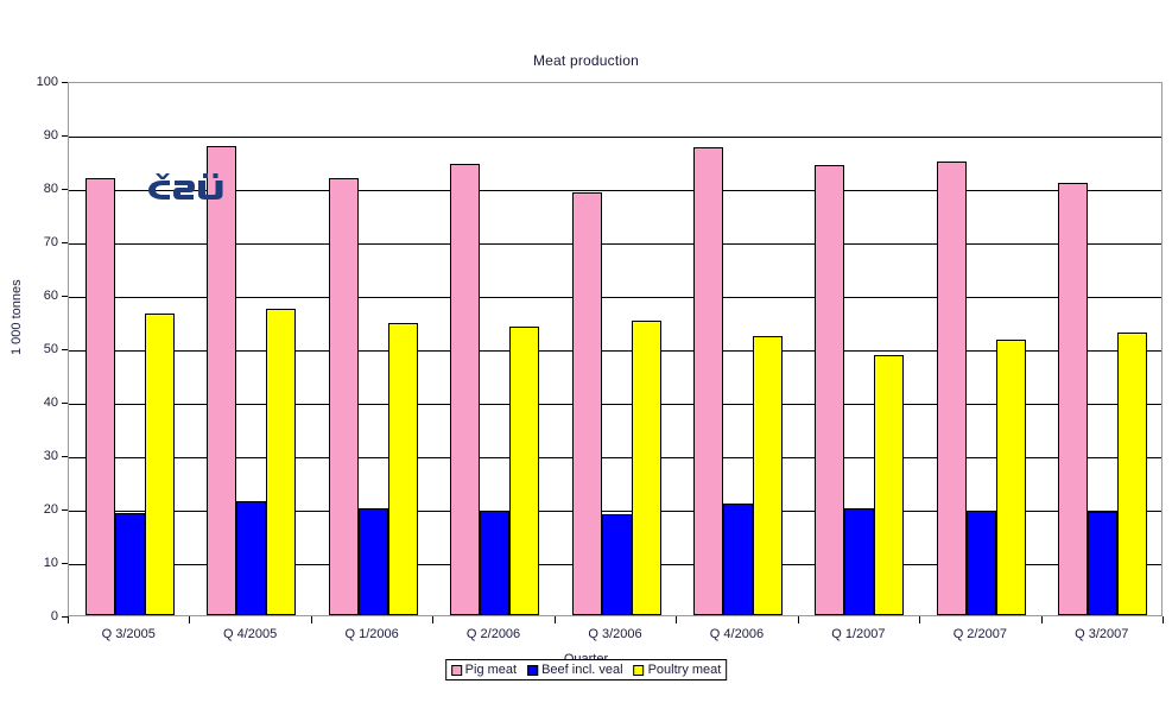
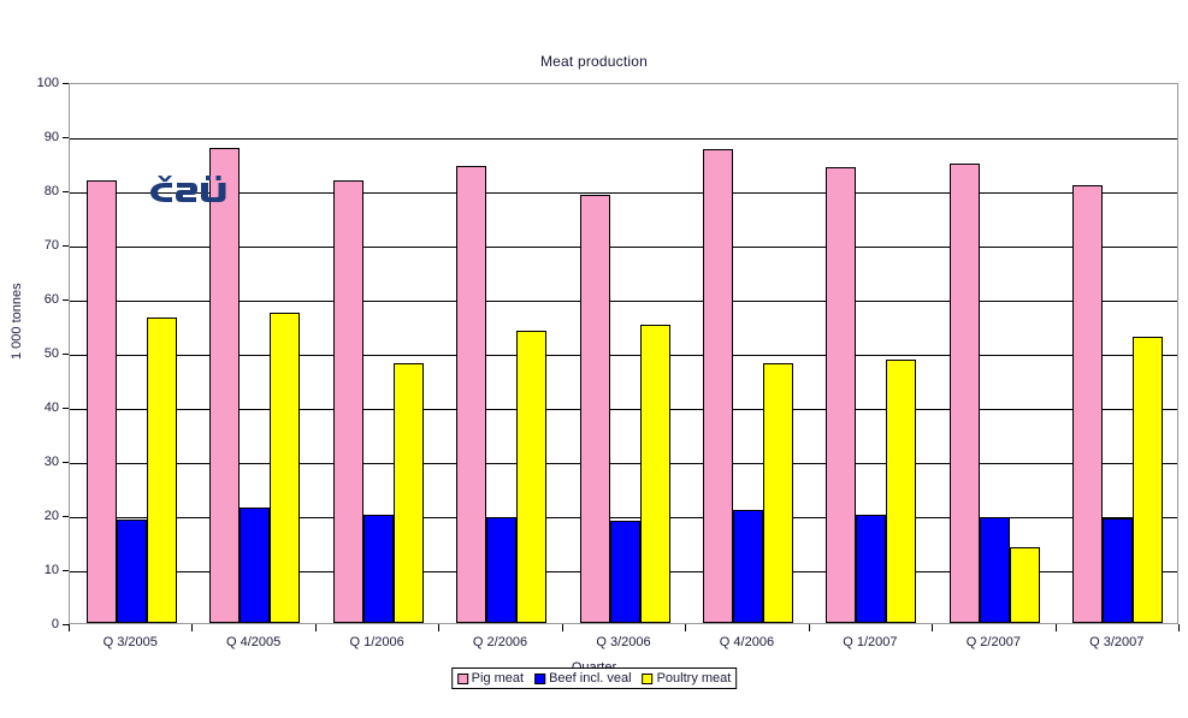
Poultry meat/Q 1/2006: 55 -> 48
Poultry meat/Q 4/2006: 52 -> 48
Poultry meat/Q 2/2007: 52 -> 14
